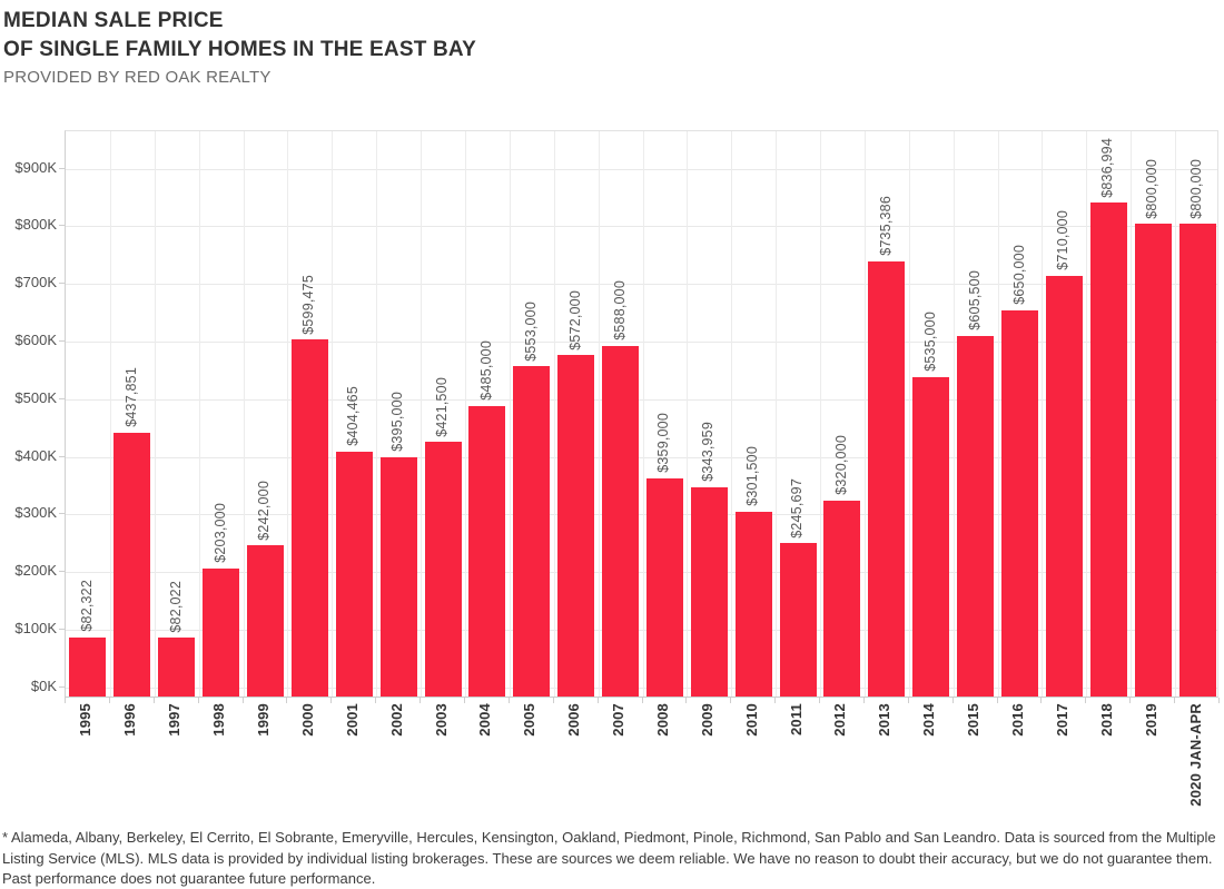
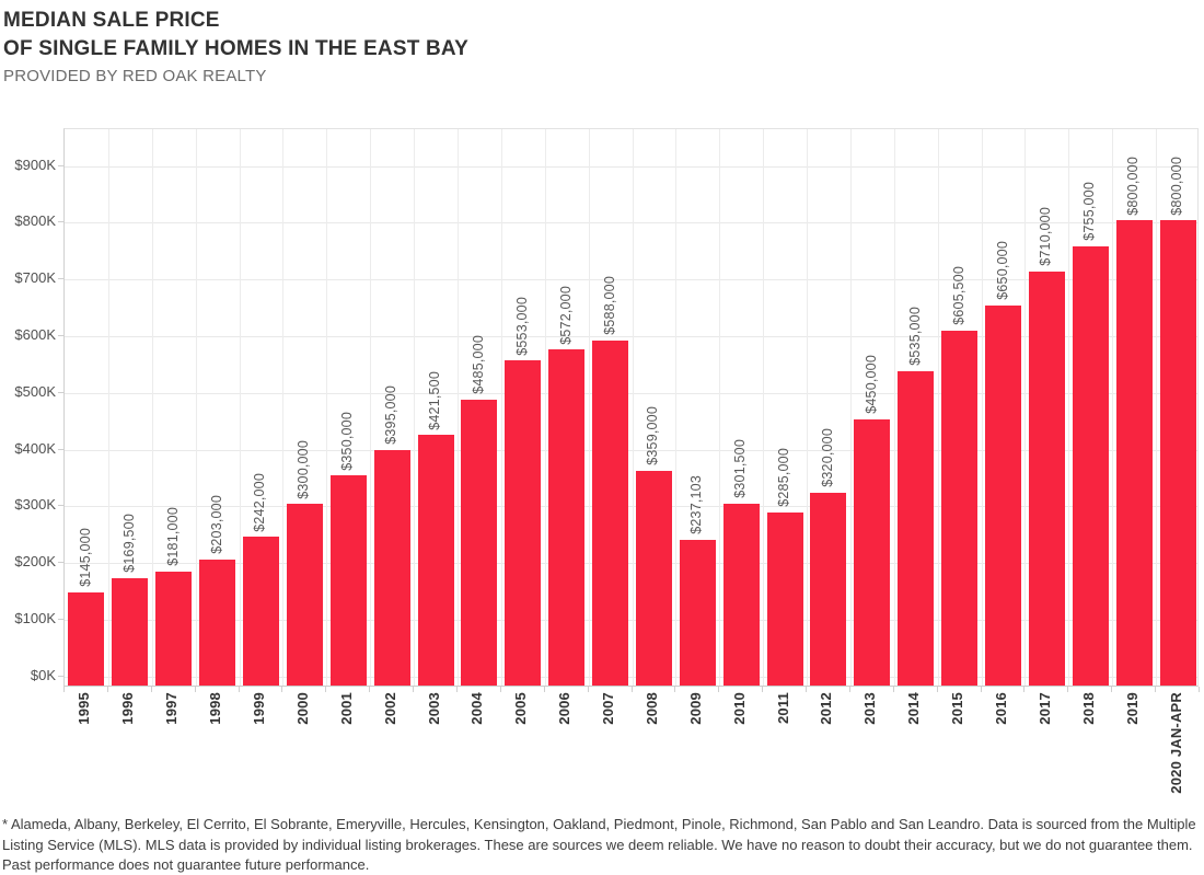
1995: $82,322 -> $145,000
1996: $437,851 -> $169,500
1997: $82,022 -> $181,000
2000: $599,475 -> $300,000
2001: $404,465 -> $350,000
2009: $343,959 -> $237,103
2011: $245,697 -> $285,000
2013: $735,386 -> $450,000
2018: $836,994 -> $755,000
